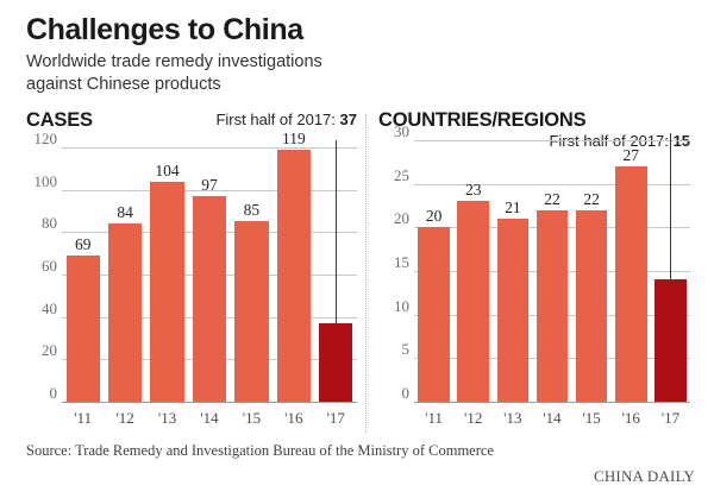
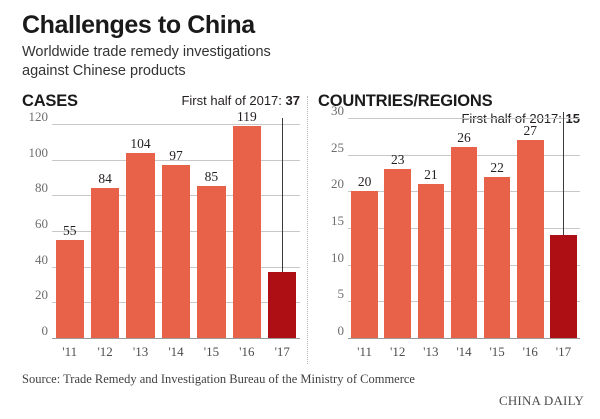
CASES/'11: 69 -> 55
COUNTRIES/REGIONS/'14: 22 -> 26
